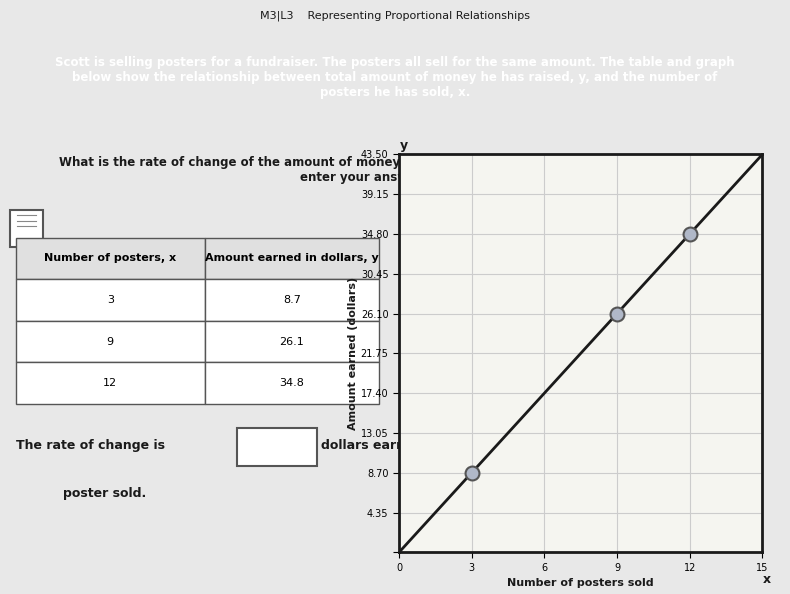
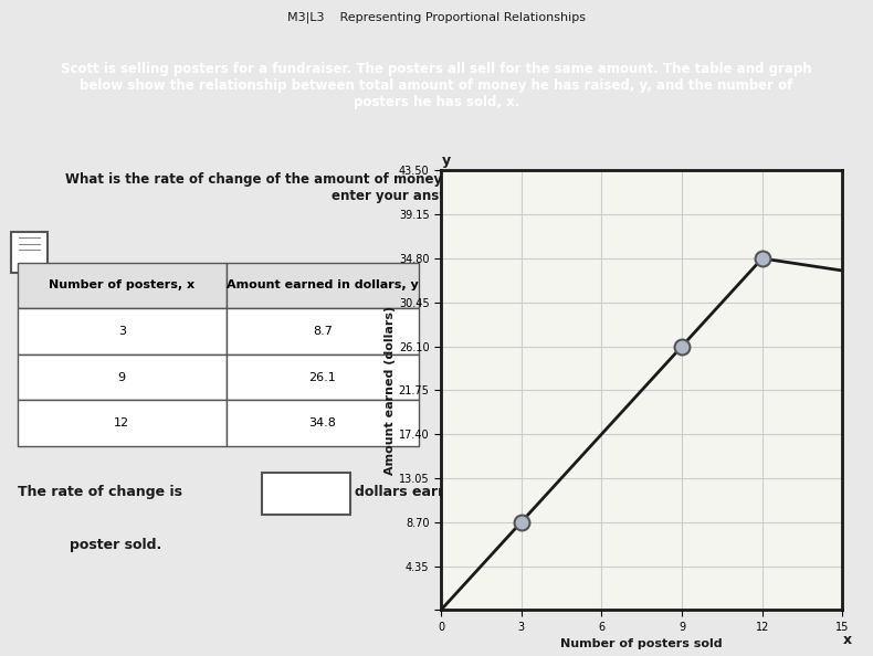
15: 43.5 -> 33.6
